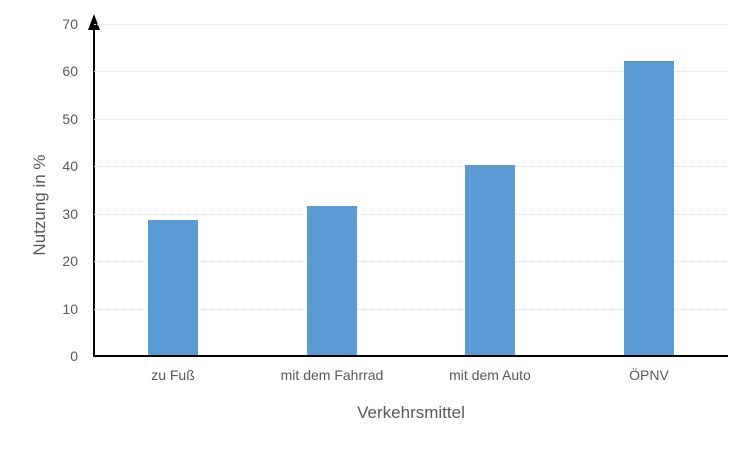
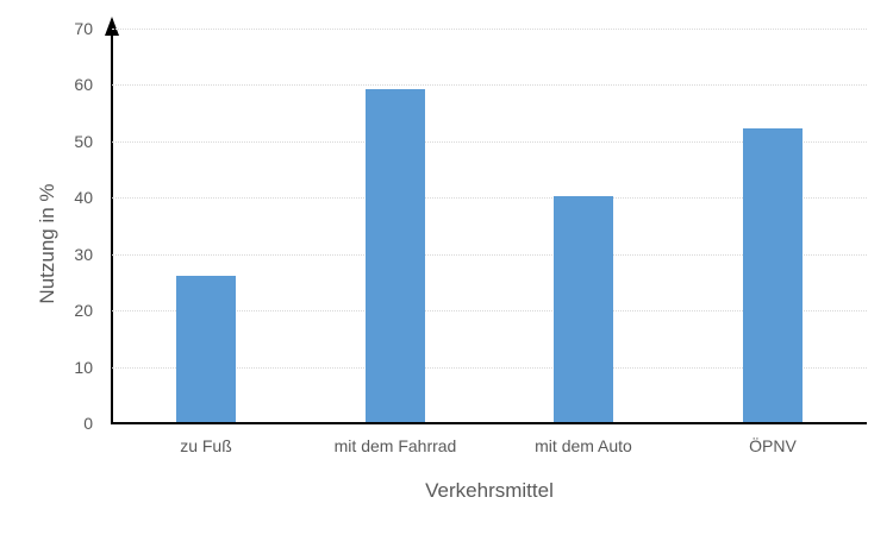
zu Fuß: 28 -> 26
mit dem Fahrrad: 32 -> 59
ÖPNV: 62 -> 52
